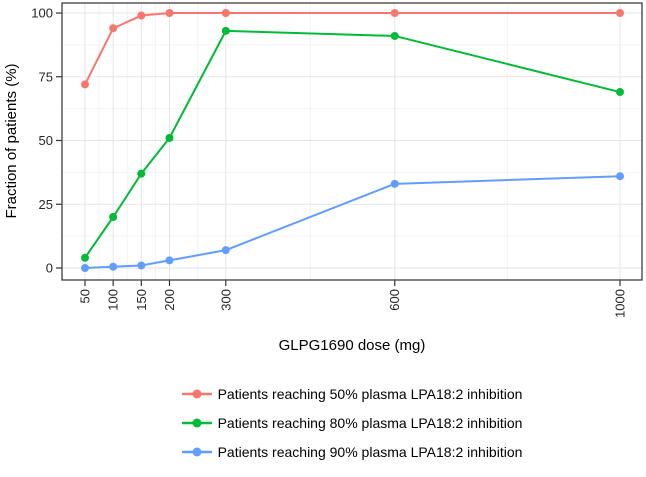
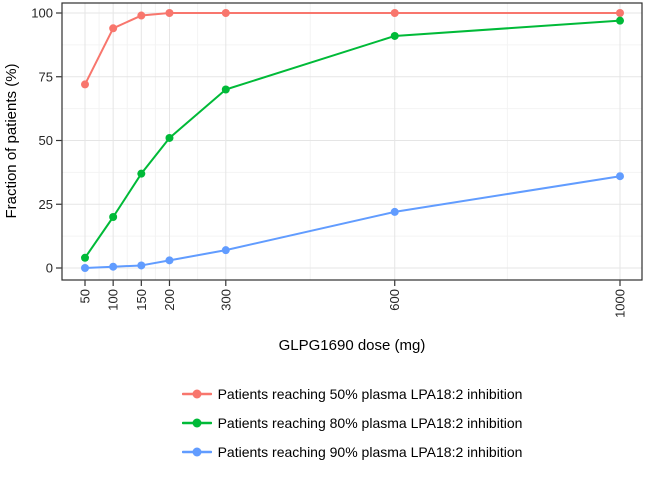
Patients reaching 80% plasma LPA18:2 inhibition/300: 93 -> 70
Patients reaching 90% plasma LPA18:2 inhibition/600: 33 -> 22
Patients reaching 80% plasma LPA18:2 inhibition/1000: 69 -> 97
